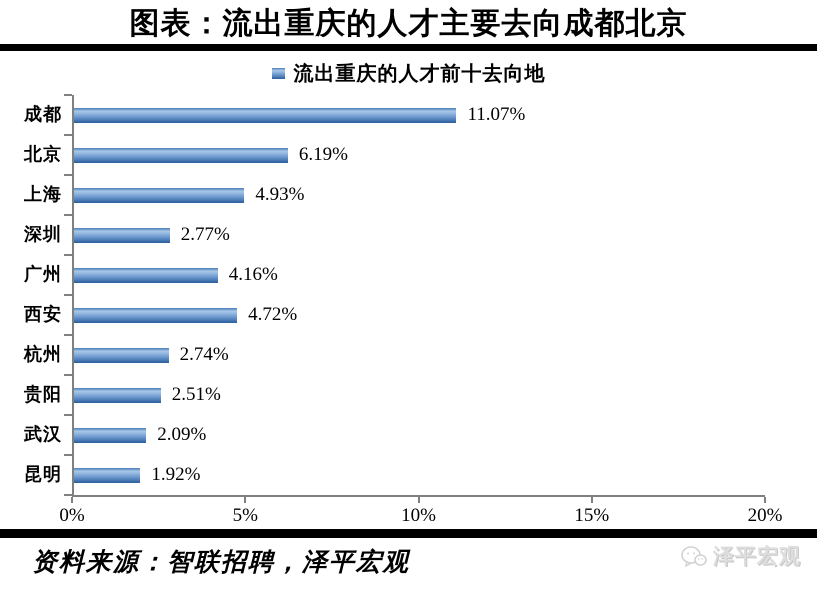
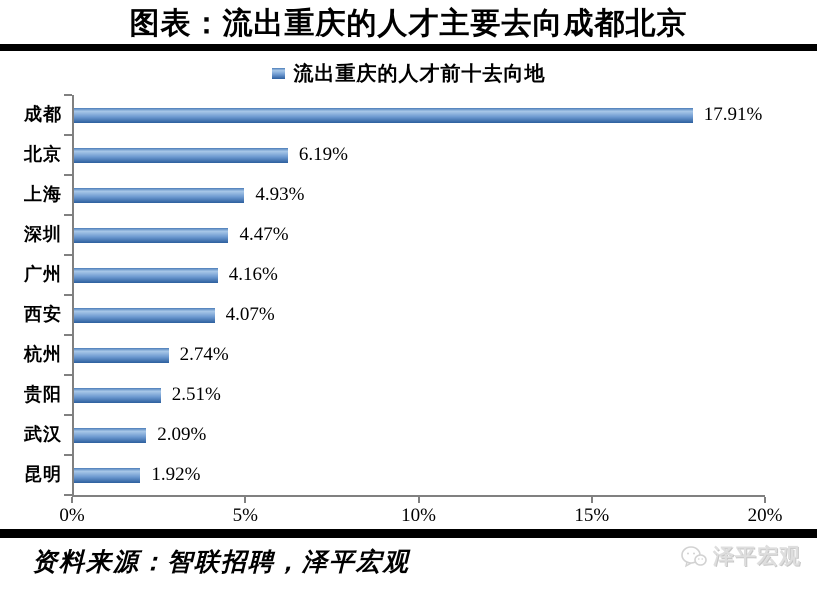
成都: 11.07% -> 17.91%
深圳: 2.77% -> 4.47%
西安: 4.72% -> 4.07%
